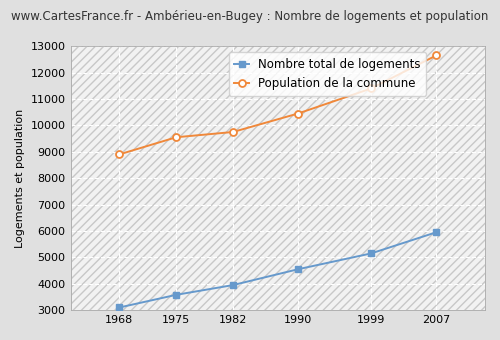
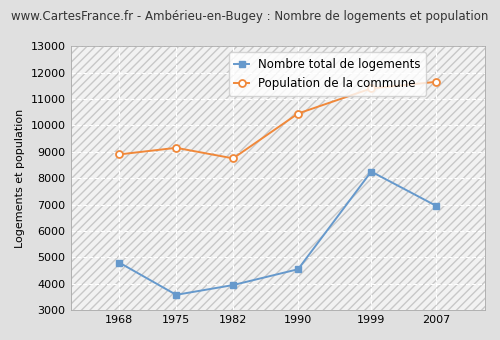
Nombre total de logements/1968: 3100 -> 4800
Population de la commune/1975: 9550 -> 9150
Population de la commune/1982: 9750 -> 8750
Nombre total de logements/1999: 5150 -> 8250
Nombre total de logements/2007: 5950 -> 6950
Population de la commune/2007: 12650 -> 11650
